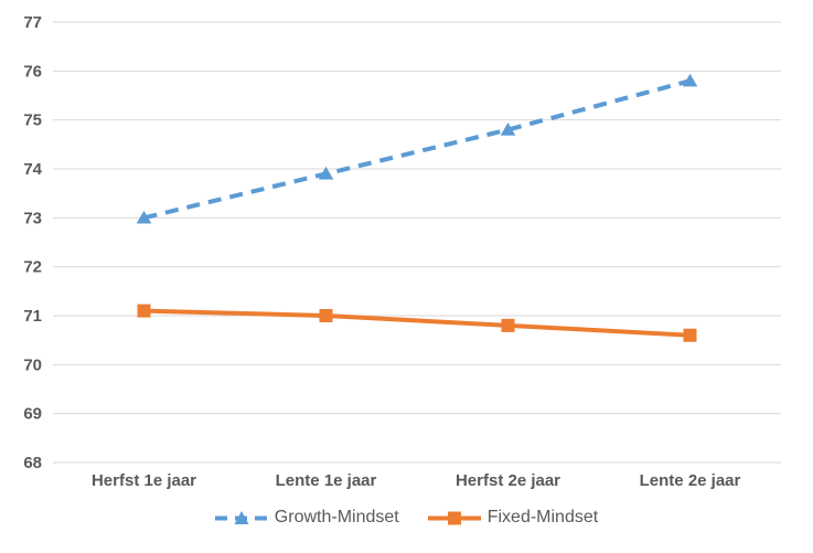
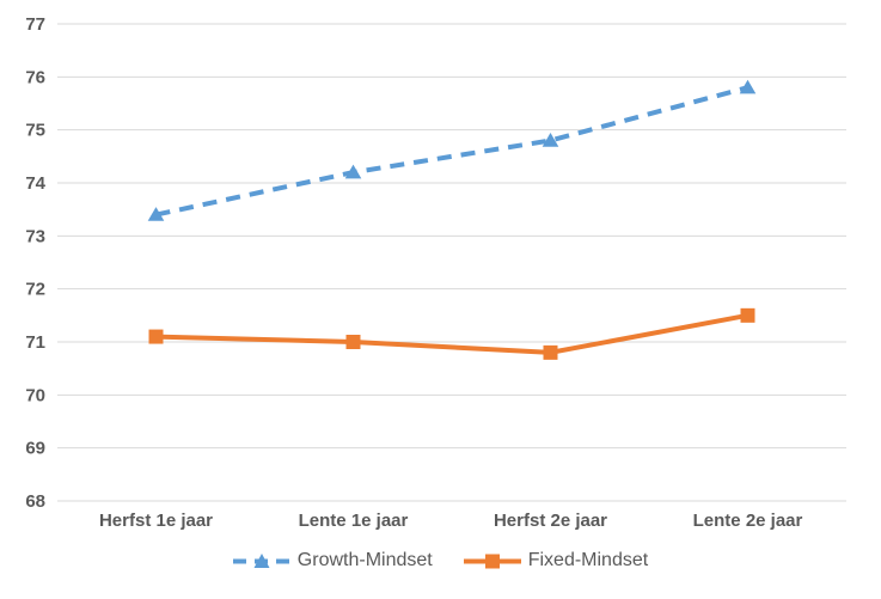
Growth-Mindset/Herfst 1e jaar: 73.0 -> 73.4
Growth-Mindset/Lente 1e jaar: 73.9 -> 74.2
Fixed-Mindset/Lente 2e jaar: 70.6 -> 71.5
